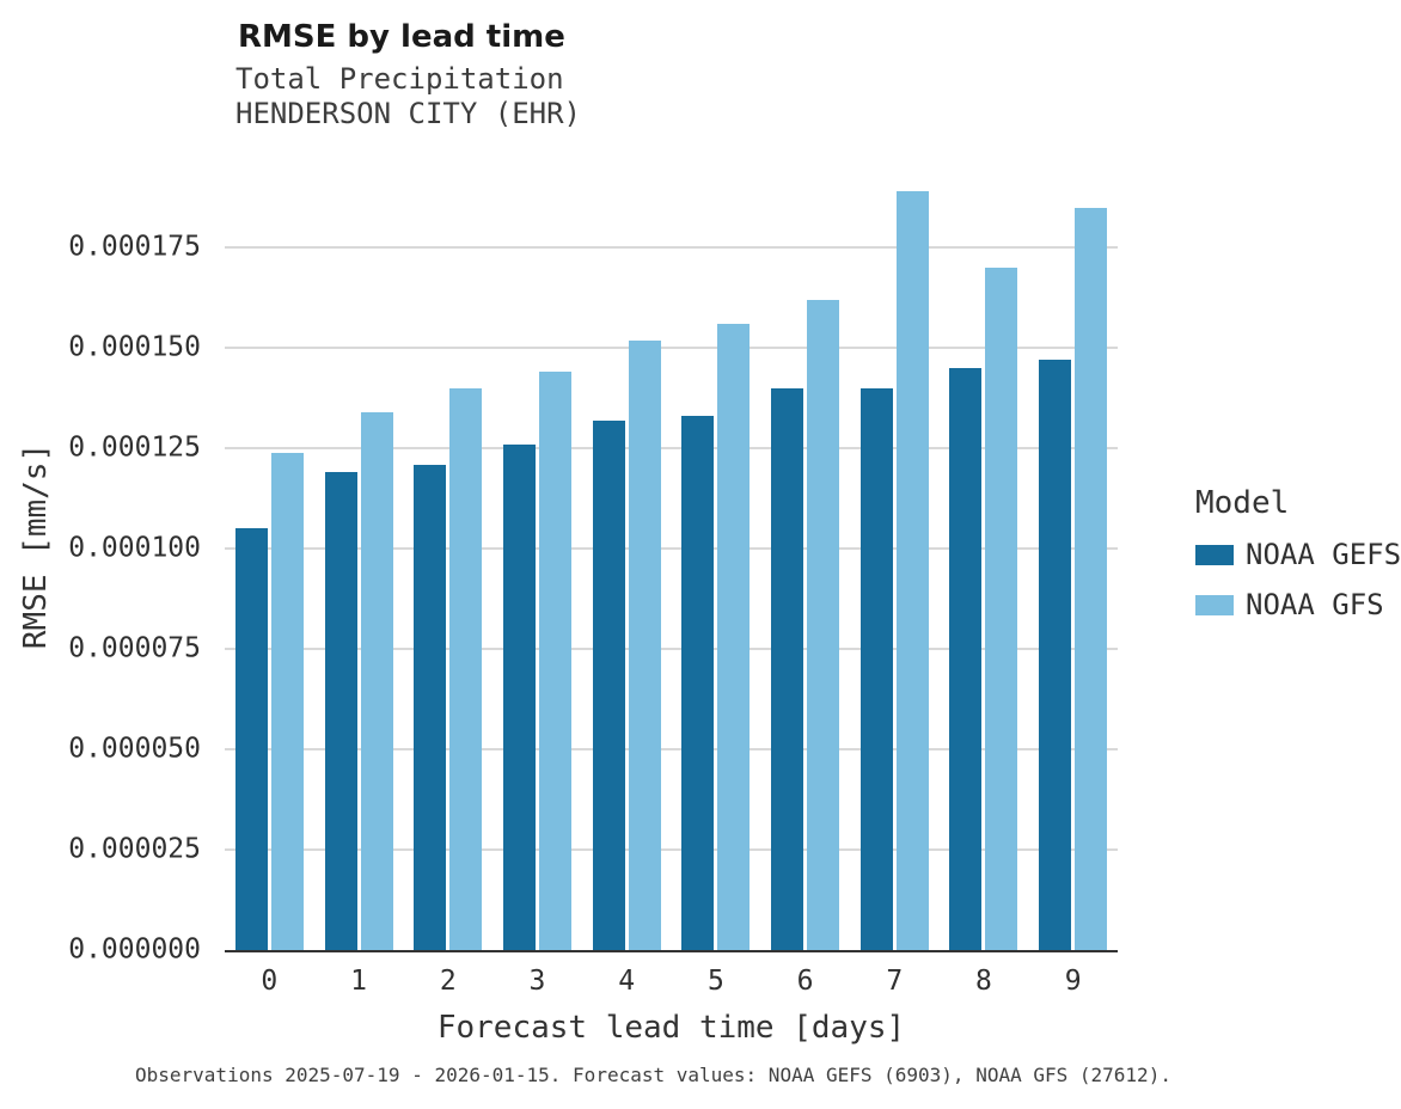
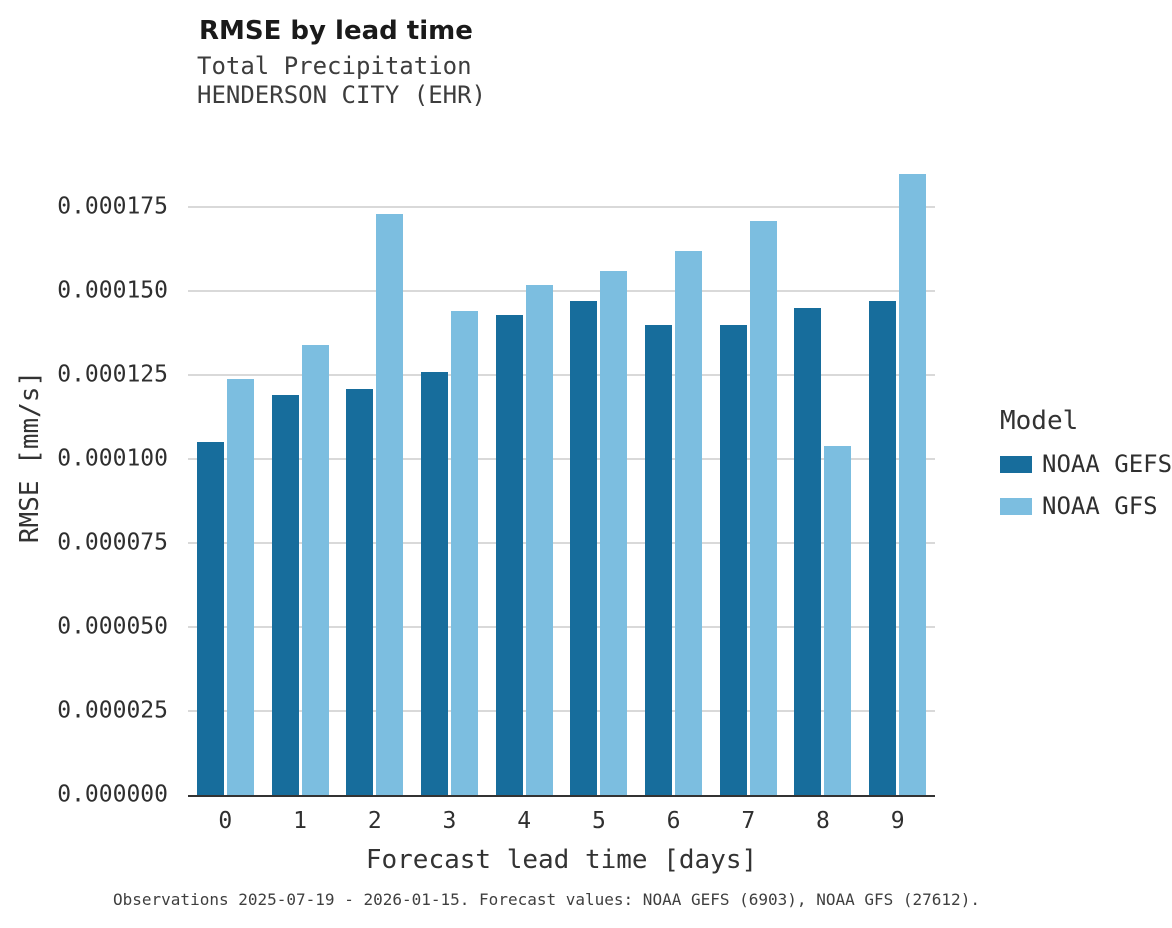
NOAA GFS/2: 0.000140 -> 0.000173
NOAA GEFS/4: 0.000132 -> 0.000143
NOAA GEFS/5: 0.000133 -> 0.000147
NOAA GFS/7: 0.000189 -> 0.000171
NOAA GFS/8: 0.000170 -> 0.000104
